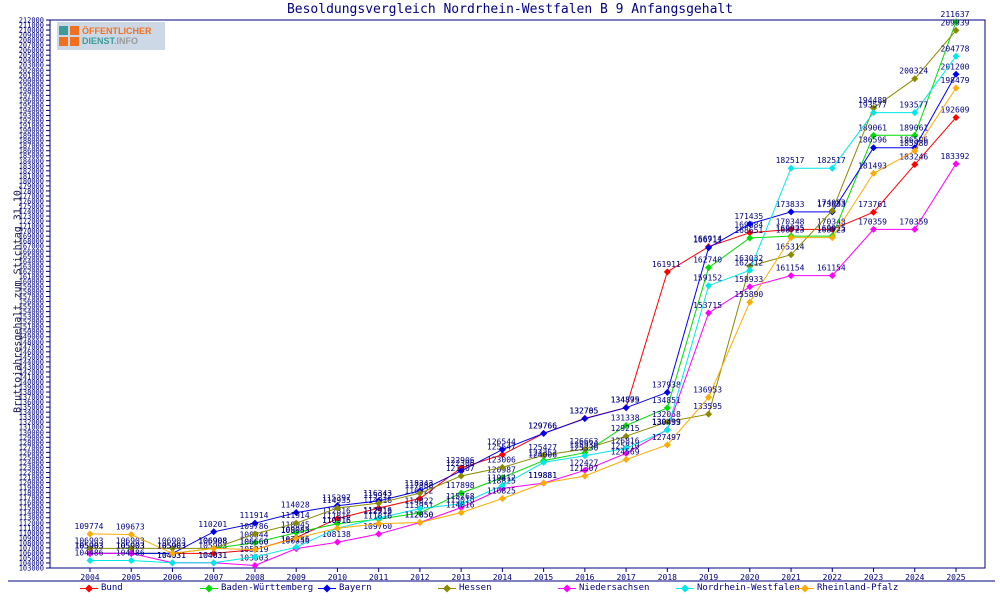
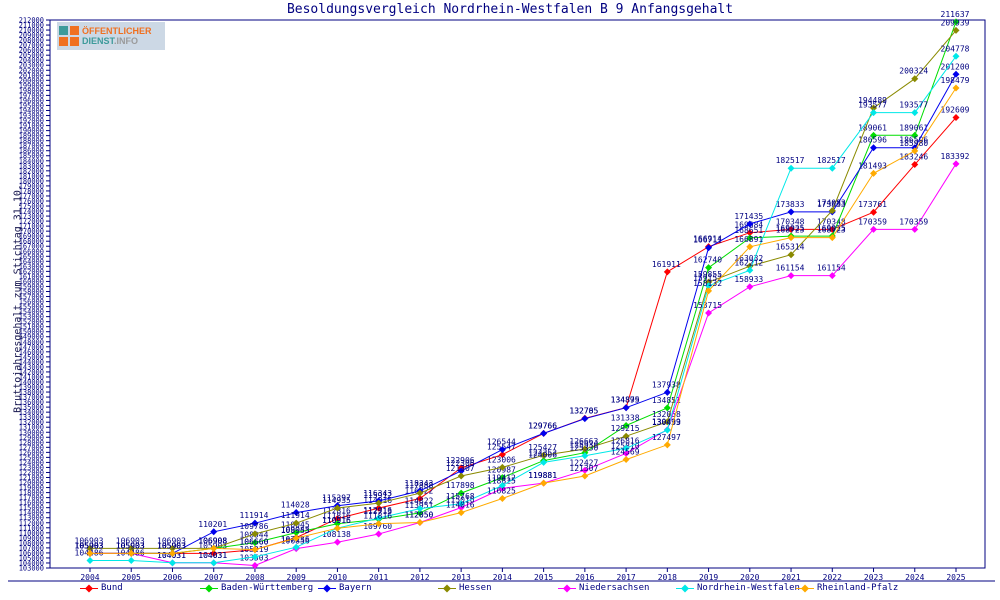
Rheinland-Pfalz/2004: 109774 -> 105903
Rheinland-Pfalz/2005: 109673 -> 105903
Hessen/2019: 133595 -> 159855
Rheinland-Pfalz/2019: 136953 -> 158132
Rheinland-Pfalz/2020: 155890 -> 166891
